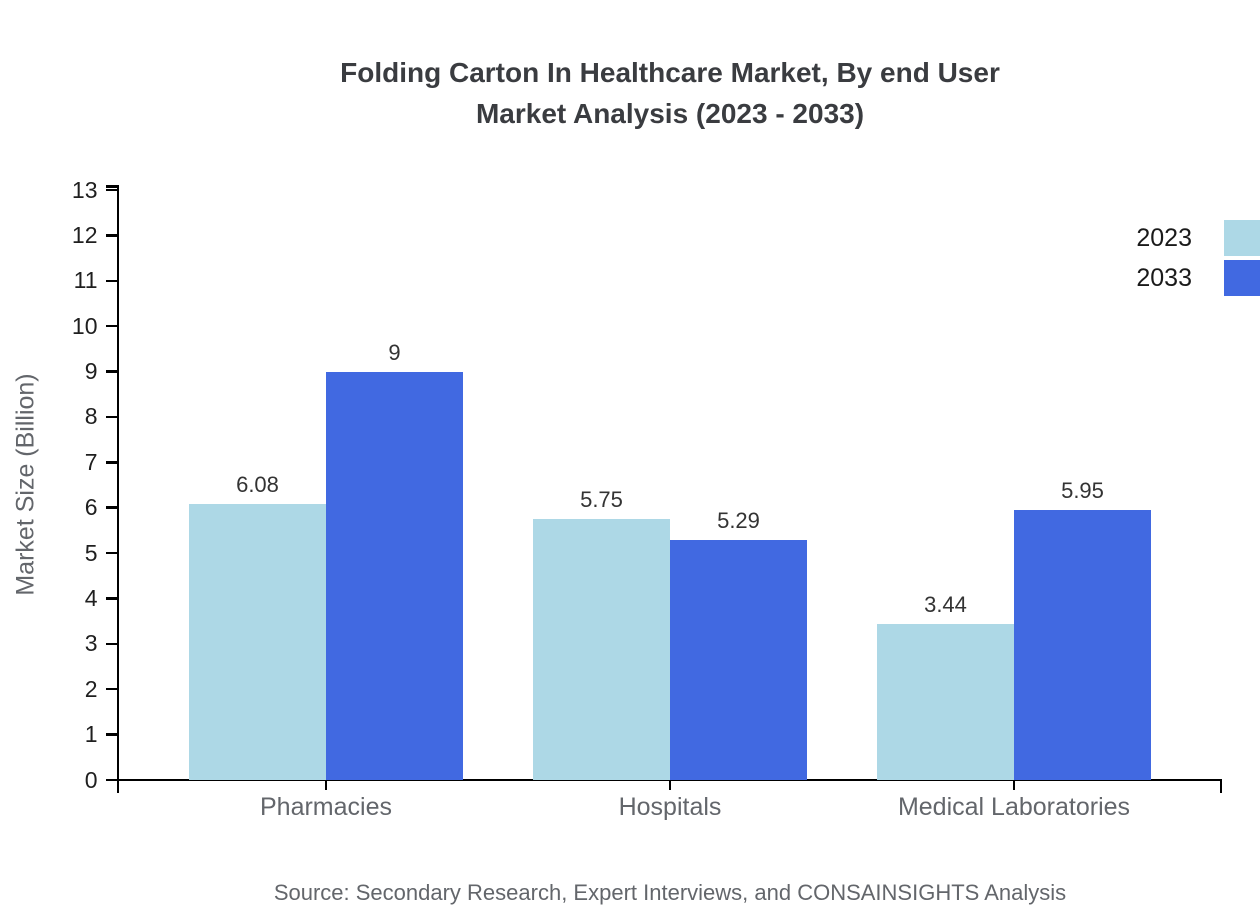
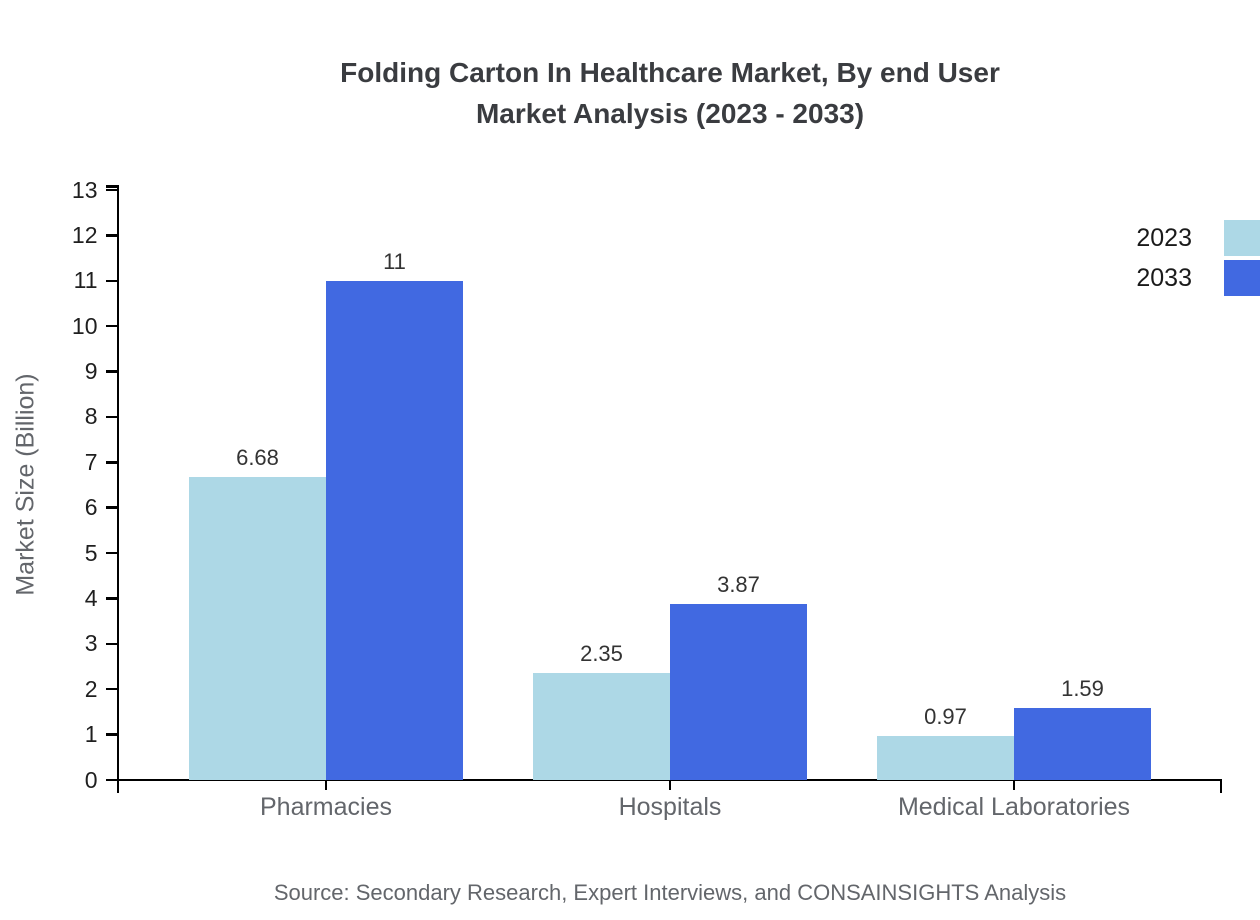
2023/Pharmacies: 6.08 -> 6.68
2033/Pharmacies: 9 -> 11
2023/Hospitals: 5.75 -> 2.35
2033/Hospitals: 5.29 -> 3.87
2023/Medical Laboratories: 3.44 -> 0.97
2033/Medical Laboratories: 5.95 -> 1.59
